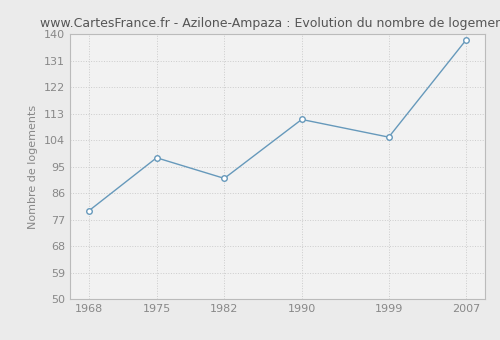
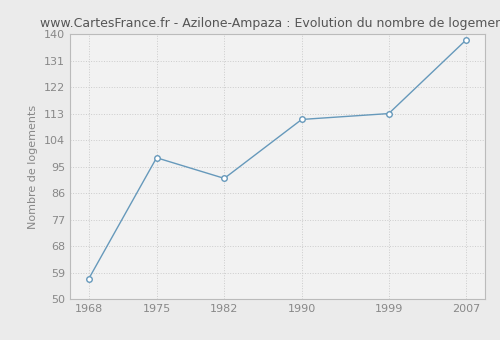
1968: 80 -> 57
1999: 105 -> 113
